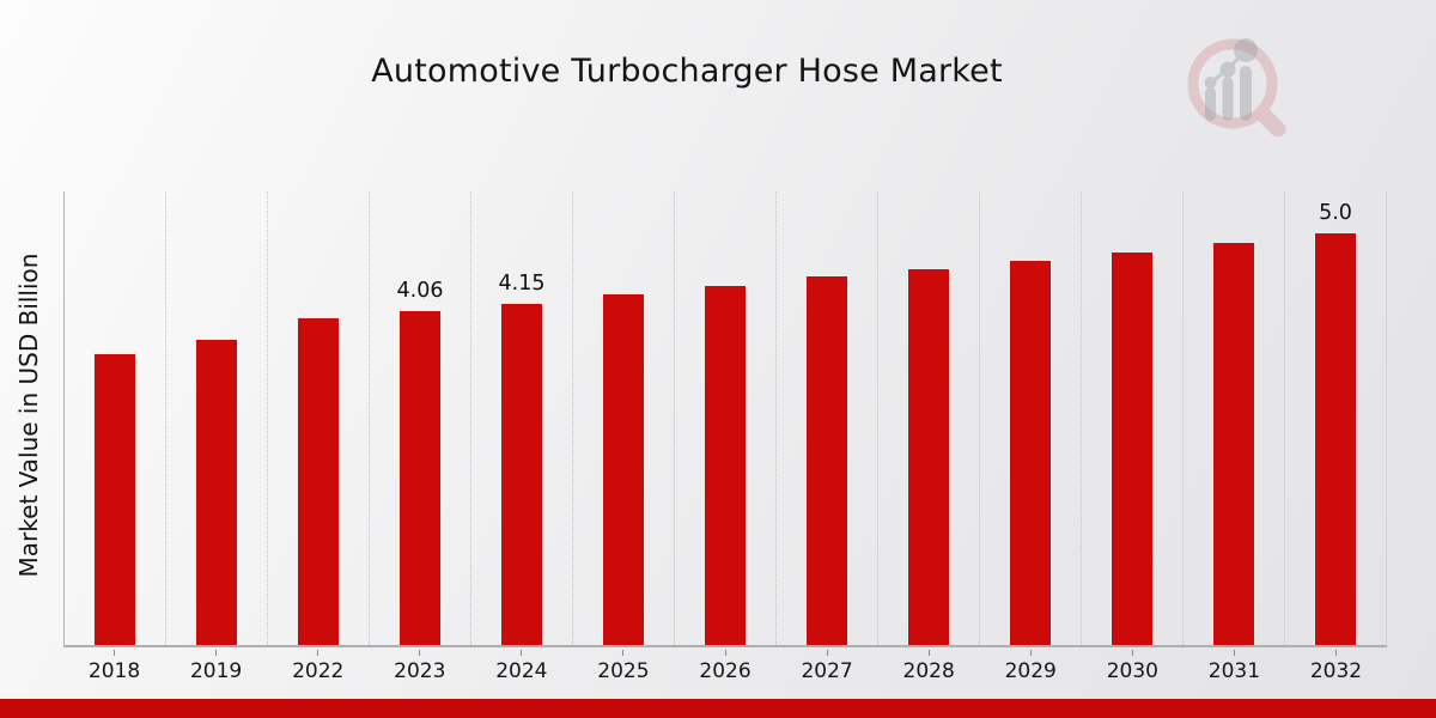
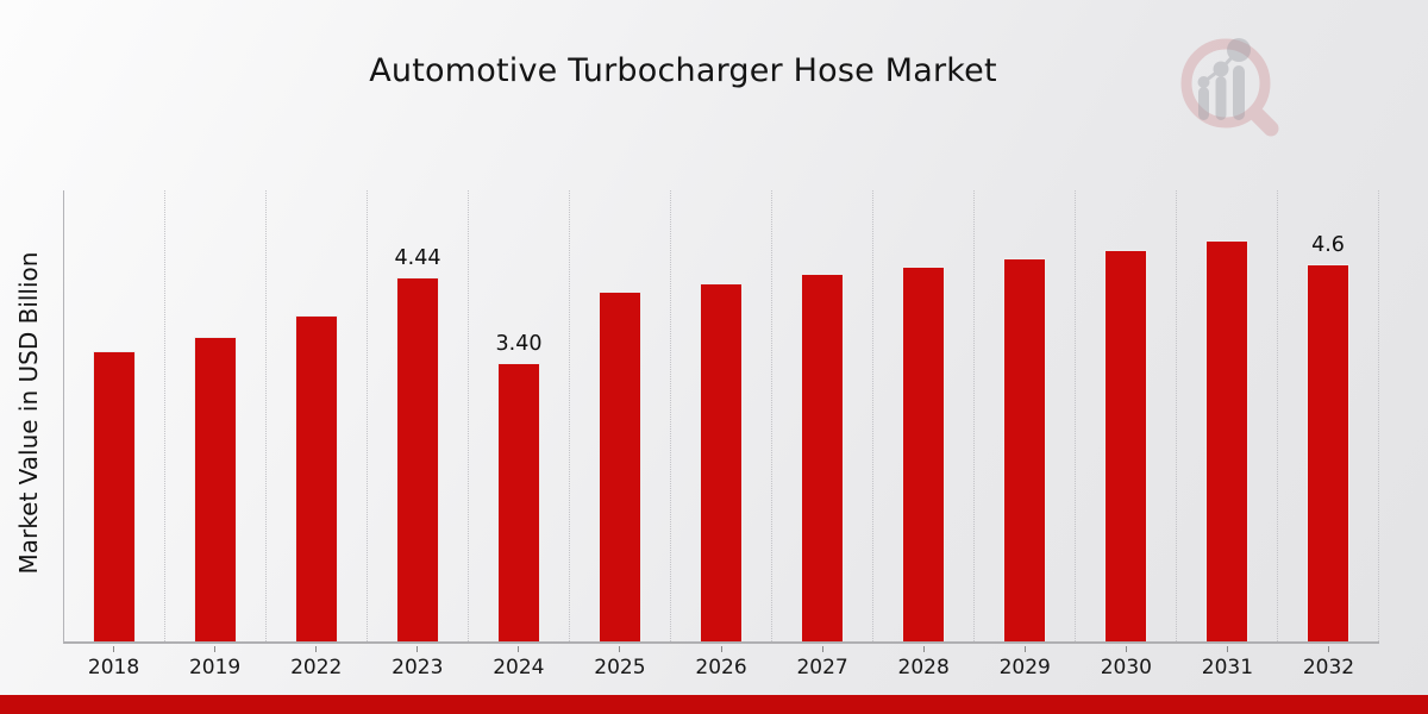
2023: 4.06 -> 4.44
2024: 4.15 -> 3.40
2032: 5.0 -> 4.6
